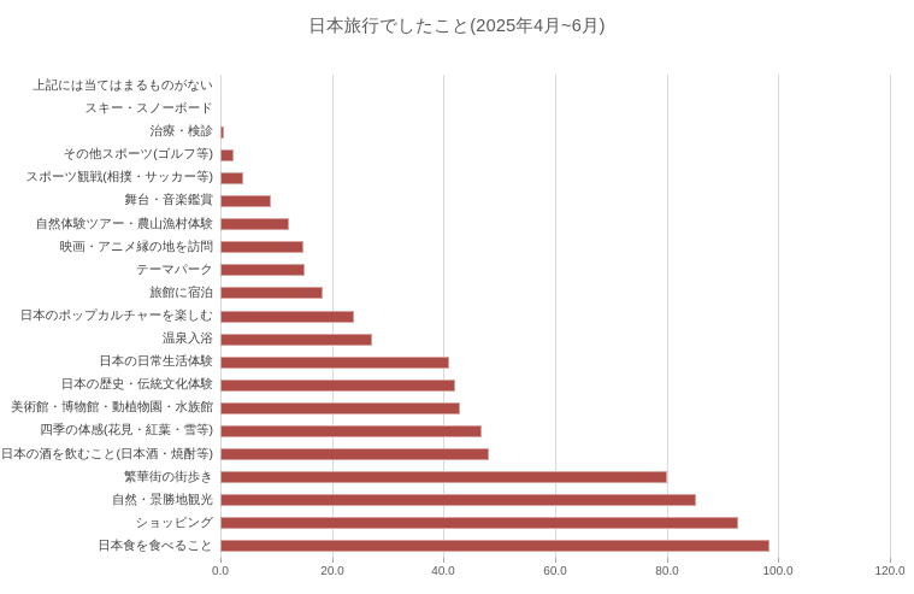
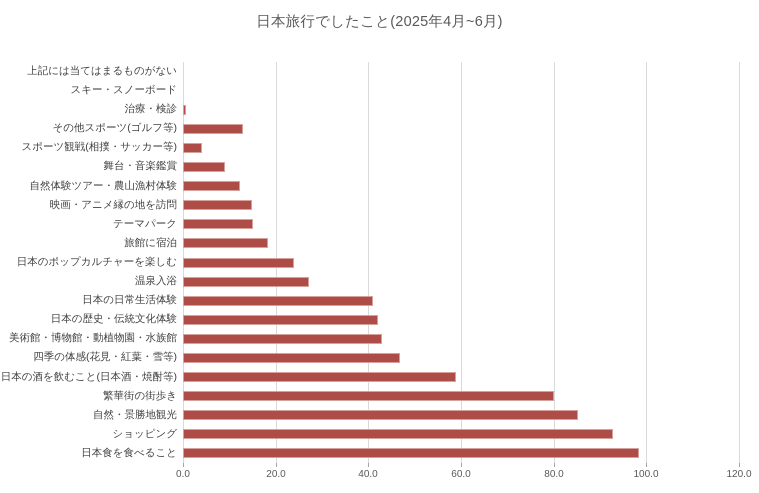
その他スポーツ(ゴルフ等): 2 -> 13
日本の酒を飲むこと(日本酒・焼酎等): 48 -> 59
